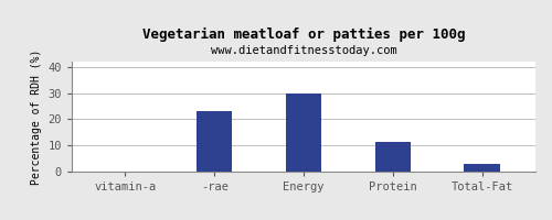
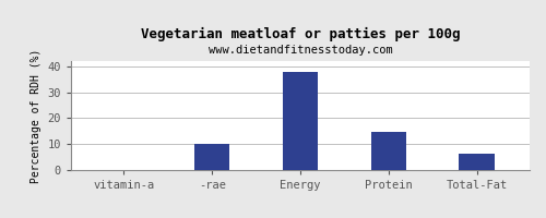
-rae: 23.0 -> 10.0
Energy: 30.0 -> 38.0
Protein: 11.5 -> 14.5
Total-Fat: 3.0 -> 6.5
